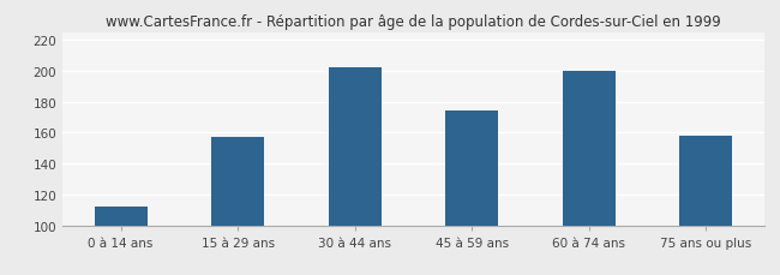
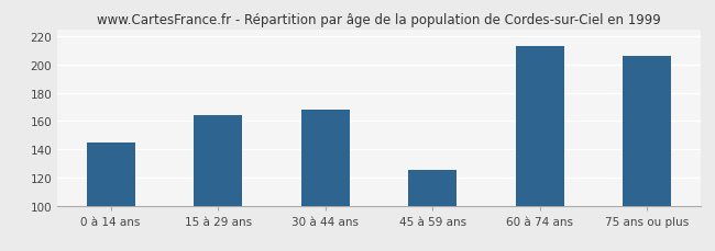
0 à 14 ans: 112 -> 145
15 à 29 ans: 157 -> 164
30 à 44 ans: 202 -> 168
45 à 59 ans: 174 -> 125
60 à 74 ans: 200 -> 213
75 ans ou plus: 158 -> 206
